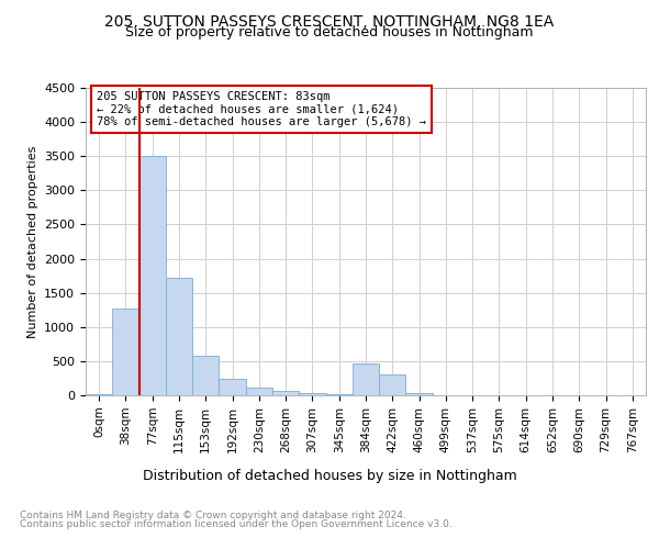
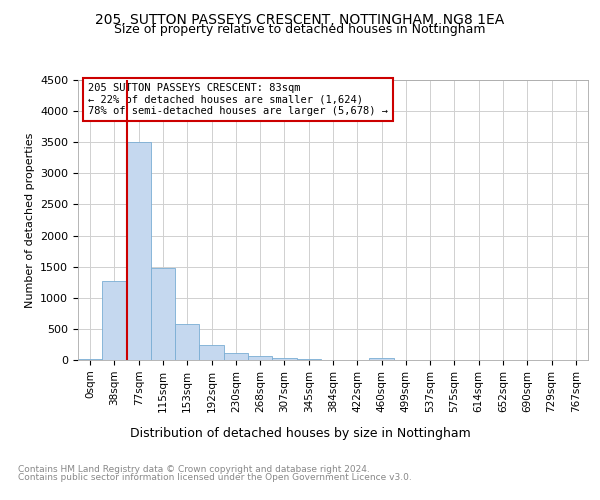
115sqm: 1720 -> 1480
384sqm: 460 -> 10
422sqm: 300 -> 0
